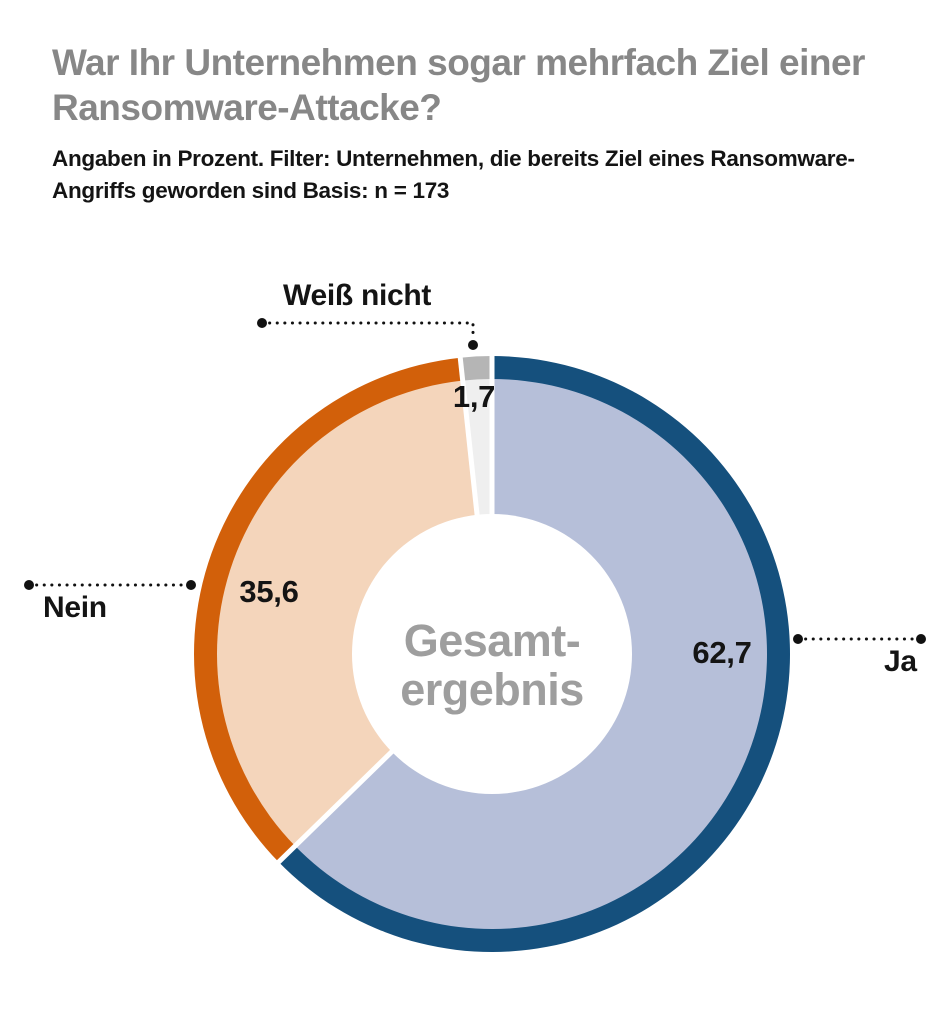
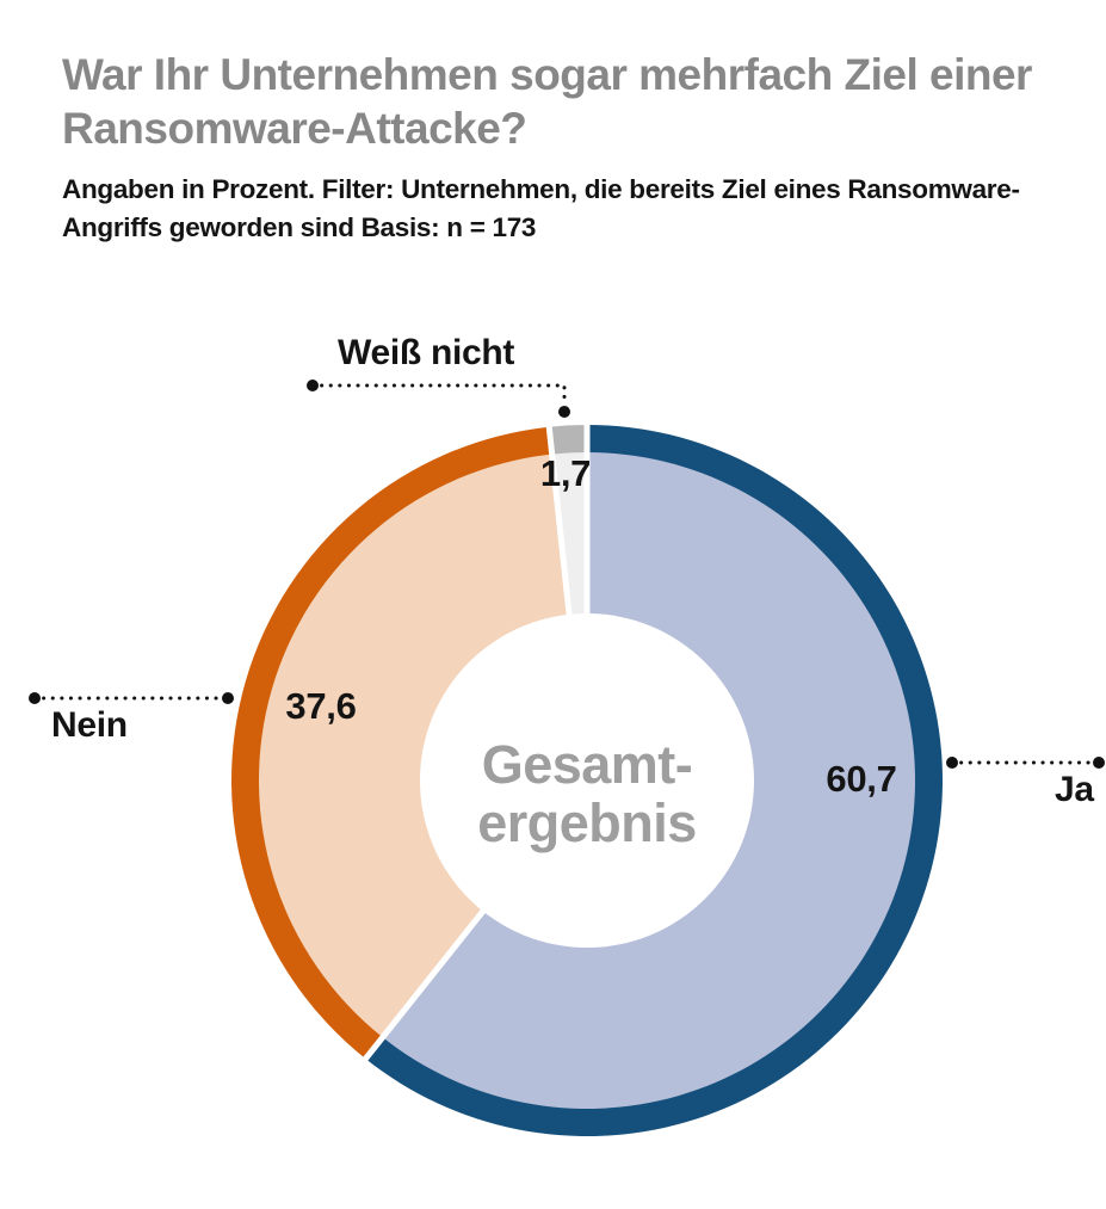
Ja: 62,7 -> 60,7
Nein: 35,6 -> 37,6
